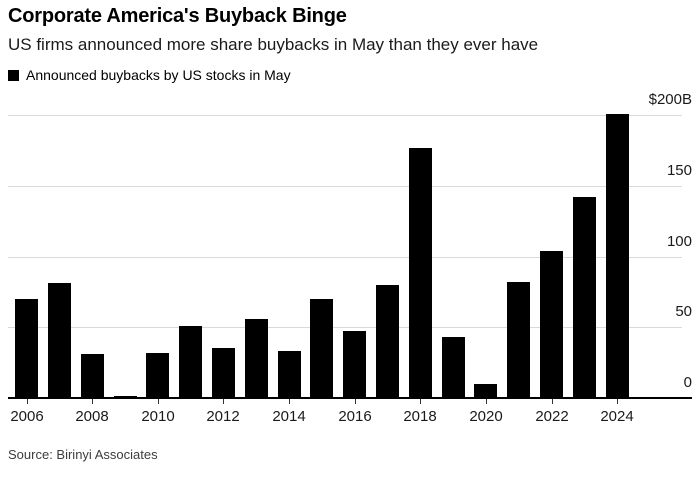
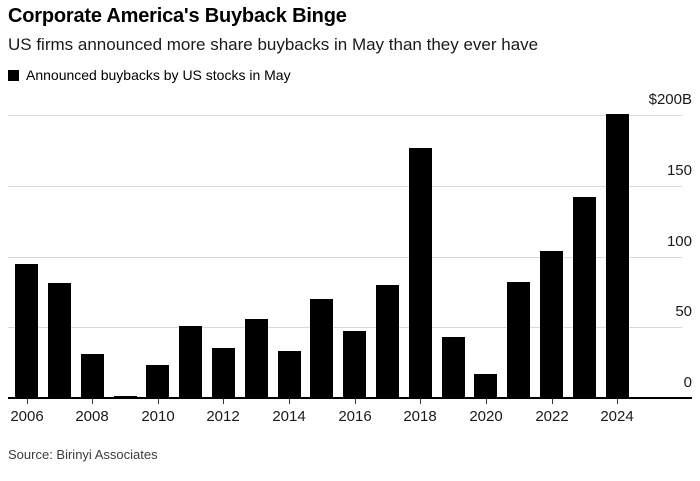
2006: $70B -> $95B
2010: $32B -> $23B
2020: $10B -> $17B
